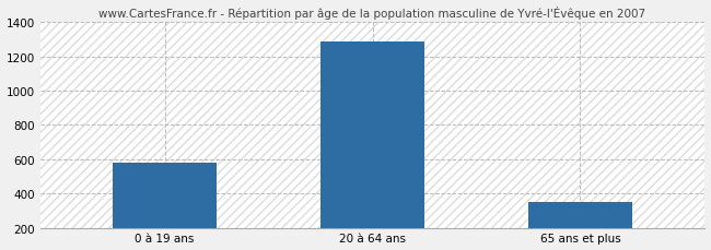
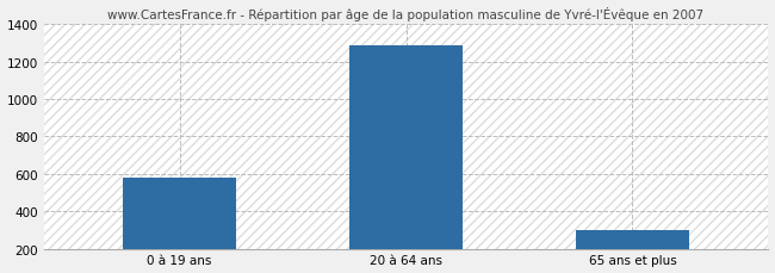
65 ans et plus: 350 -> 300
